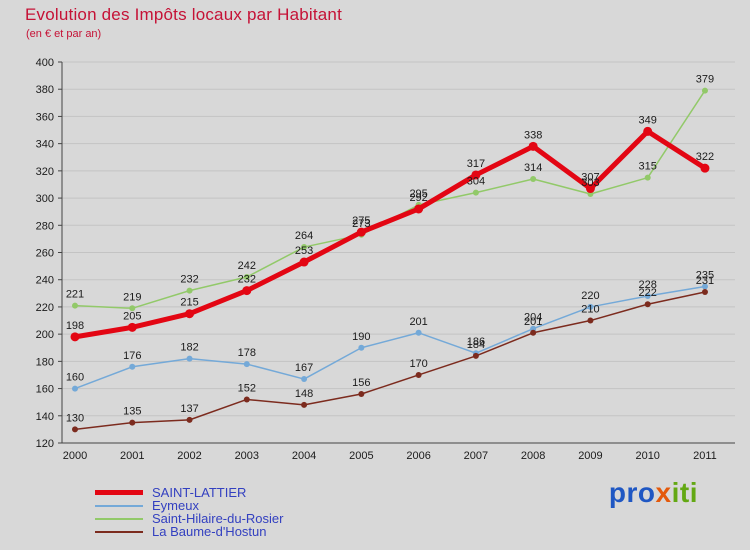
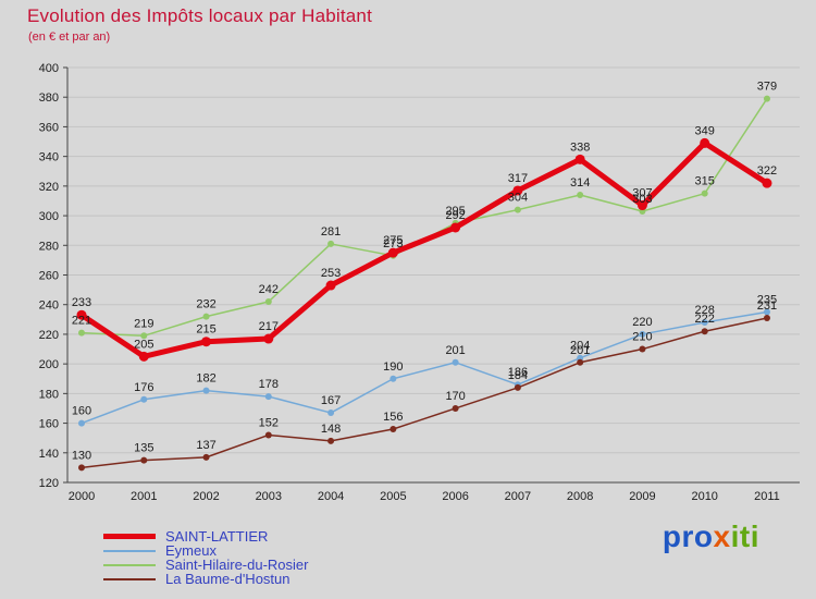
SAINT-LATTIER/2000: 198 -> 233
SAINT-LATTIER/2003: 232 -> 217
Saint-Hilaire-du-Rosier/2004: 264 -> 281
